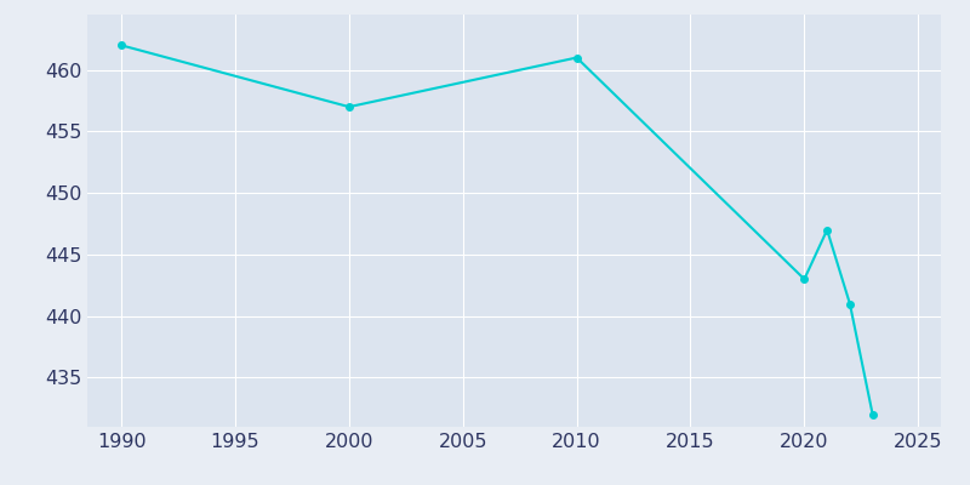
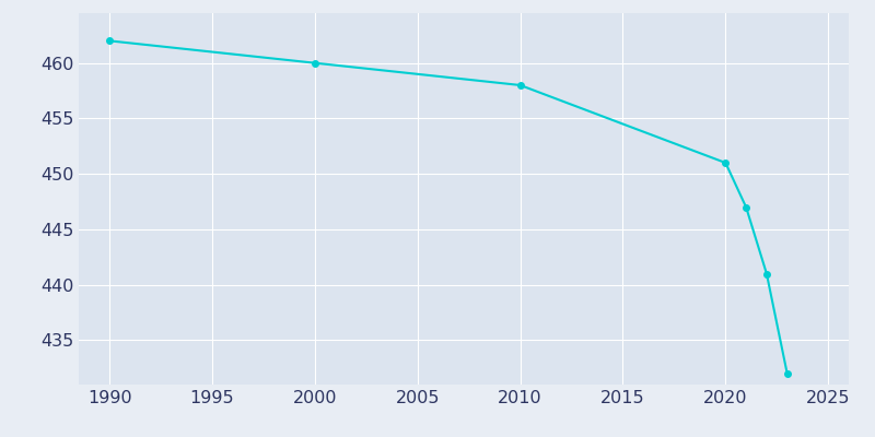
2000: 457 -> 460
2010: 461 -> 458
2020: 443 -> 451
